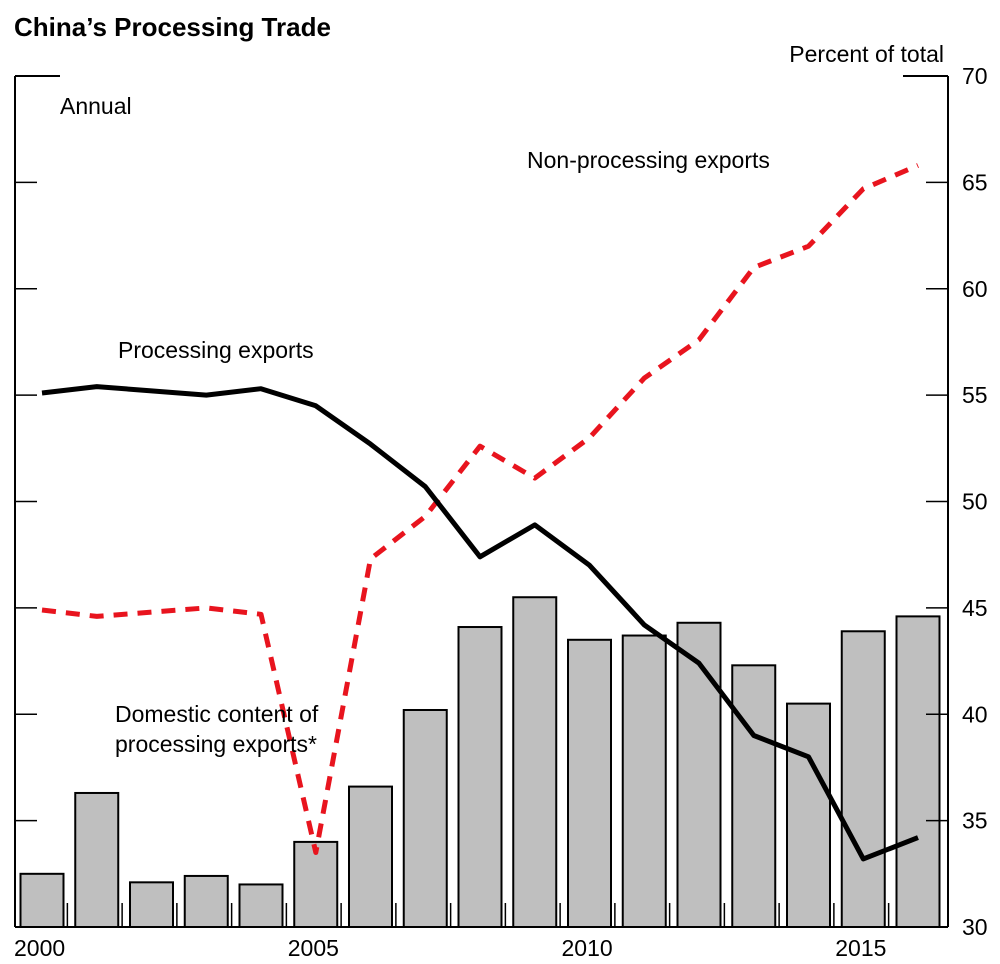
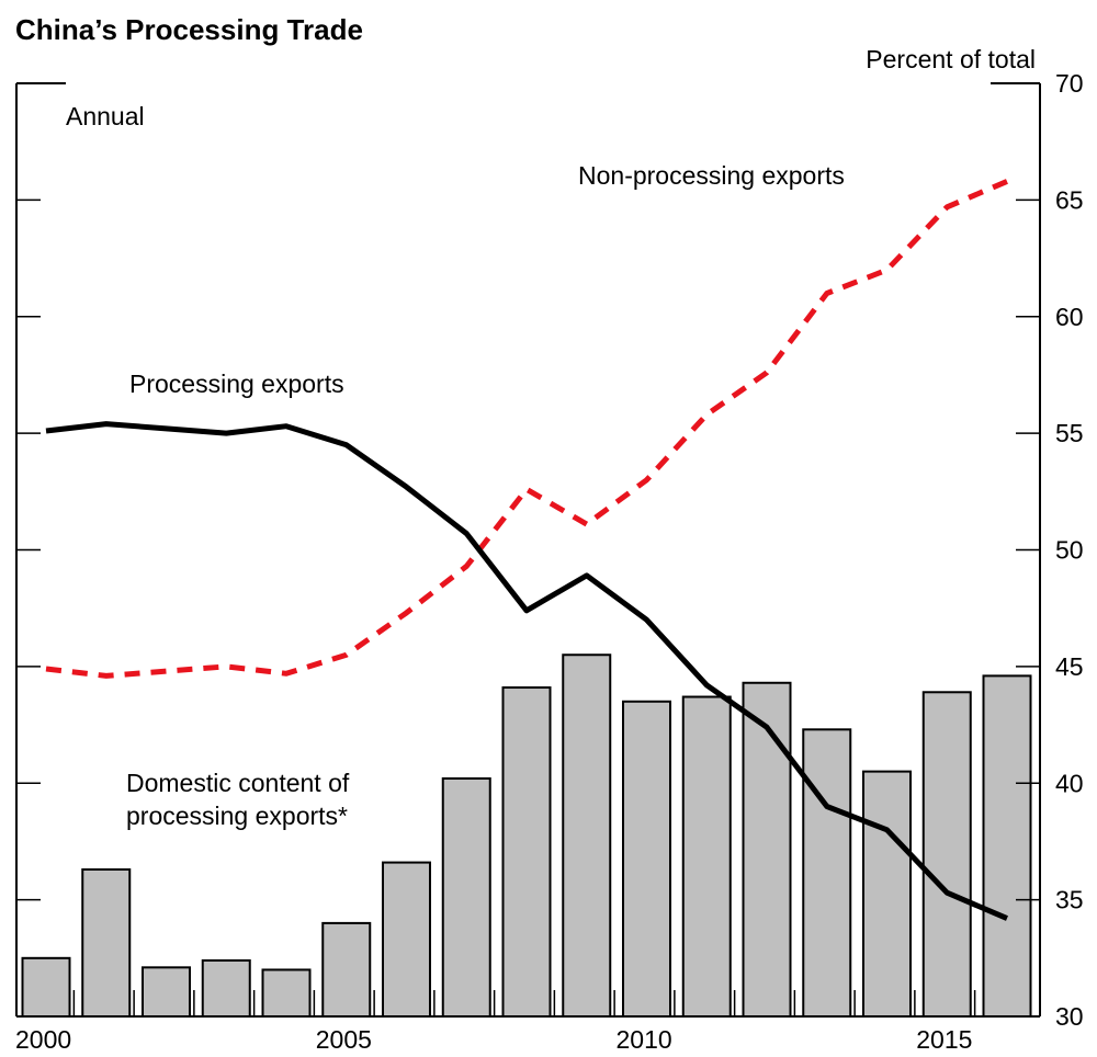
Non-processing exports/2005: 33.5 -> 45.5
Processing exports/2015: 33.2 -> 35.3
